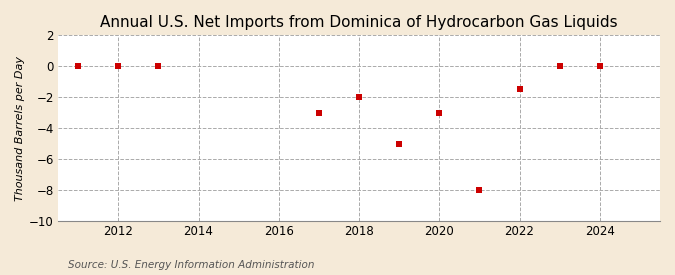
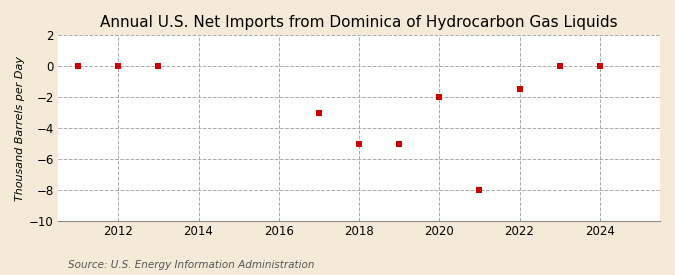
2018: -2.0 -> -5.0
2020: -3.0 -> -2.0
